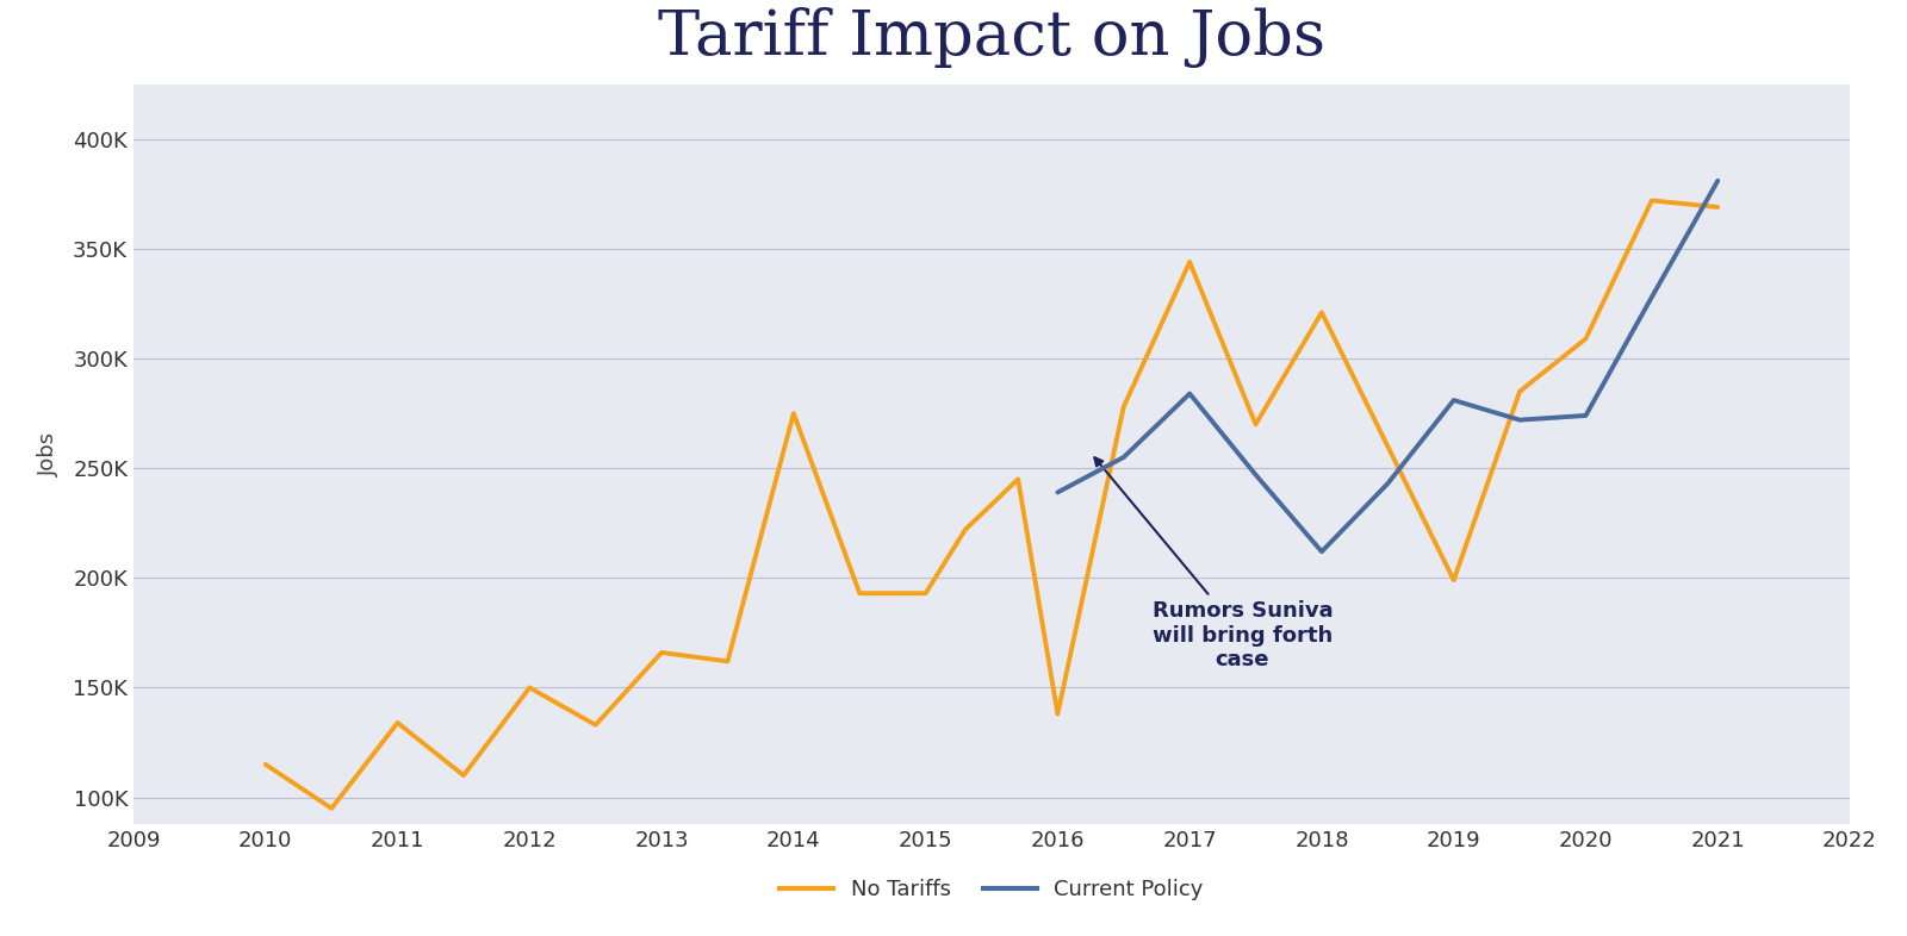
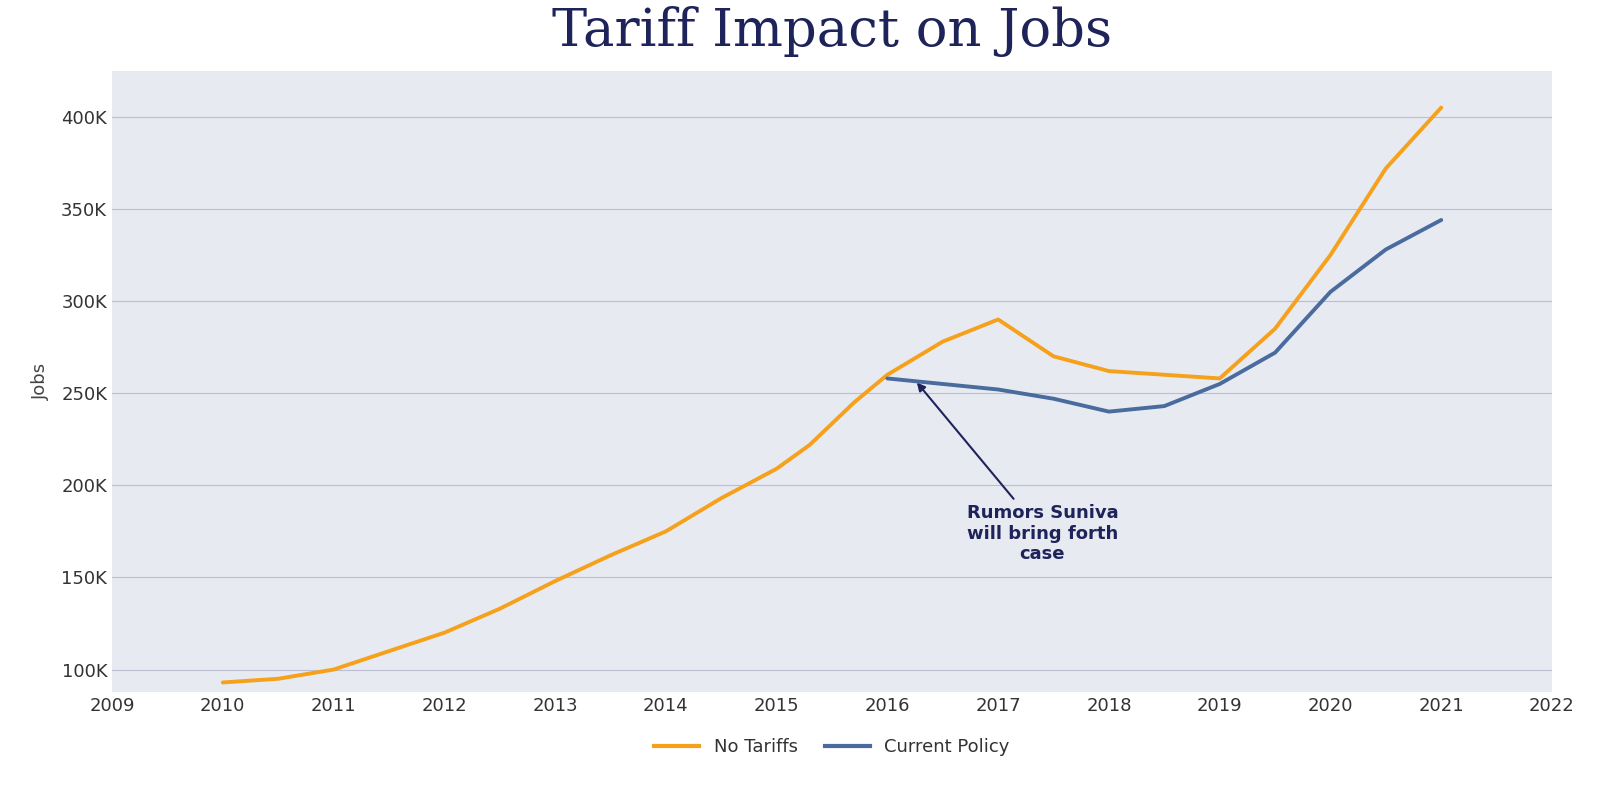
No Tariffs/2010: 115K -> 93K
No Tariffs/2011: 134K -> 100K
No Tariffs/2012: 150K -> 120K
No Tariffs/2013: 166K -> 148K
No Tariffs/2014: 275K -> 175K
No Tariffs/2015: 193K -> 209K
No Tariffs/2016: 138K -> 260K
Current Policy/2016: 239K -> 258K
No Tariffs/2017: 344K -> 290K
Current Policy/2017: 284K -> 252K
No Tariffs/2018: 321K -> 262K
Current Policy/2018: 212K -> 240K
No Tariffs/2019: 199K -> 258K
Current Policy/2019: 281K -> 255K
No Tariffs/2020: 309K -> 325K
Current Policy/2020: 274K -> 305K
No Tariffs/2021: 369K -> 405K
Current Policy/2021: 381K -> 344K
